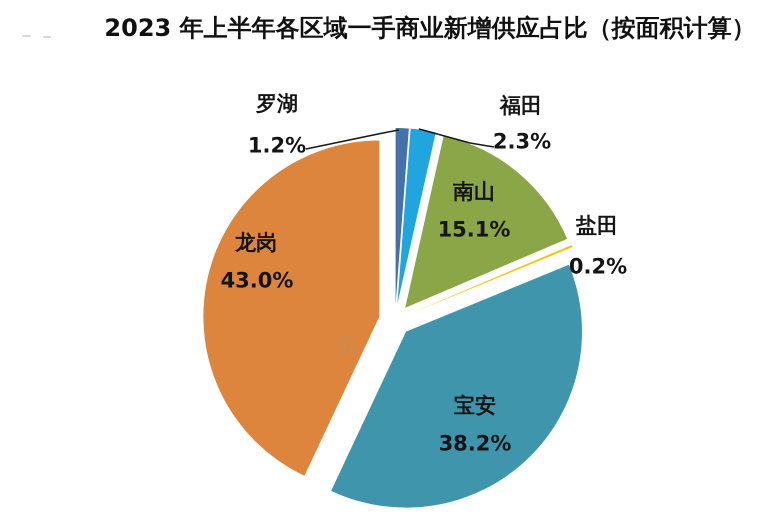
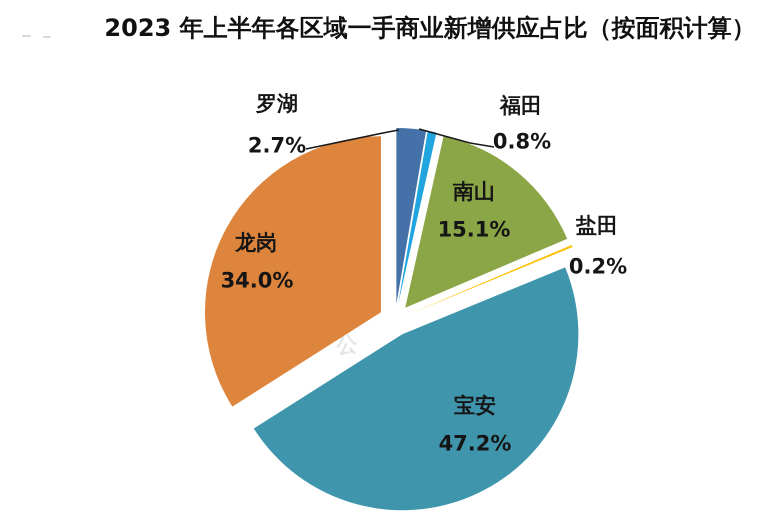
罗湖: 1.2% -> 2.7%
福田: 2.3% -> 0.8%
宝安: 38.2% -> 47.2%
龙岗: 43.0% -> 34.0%
